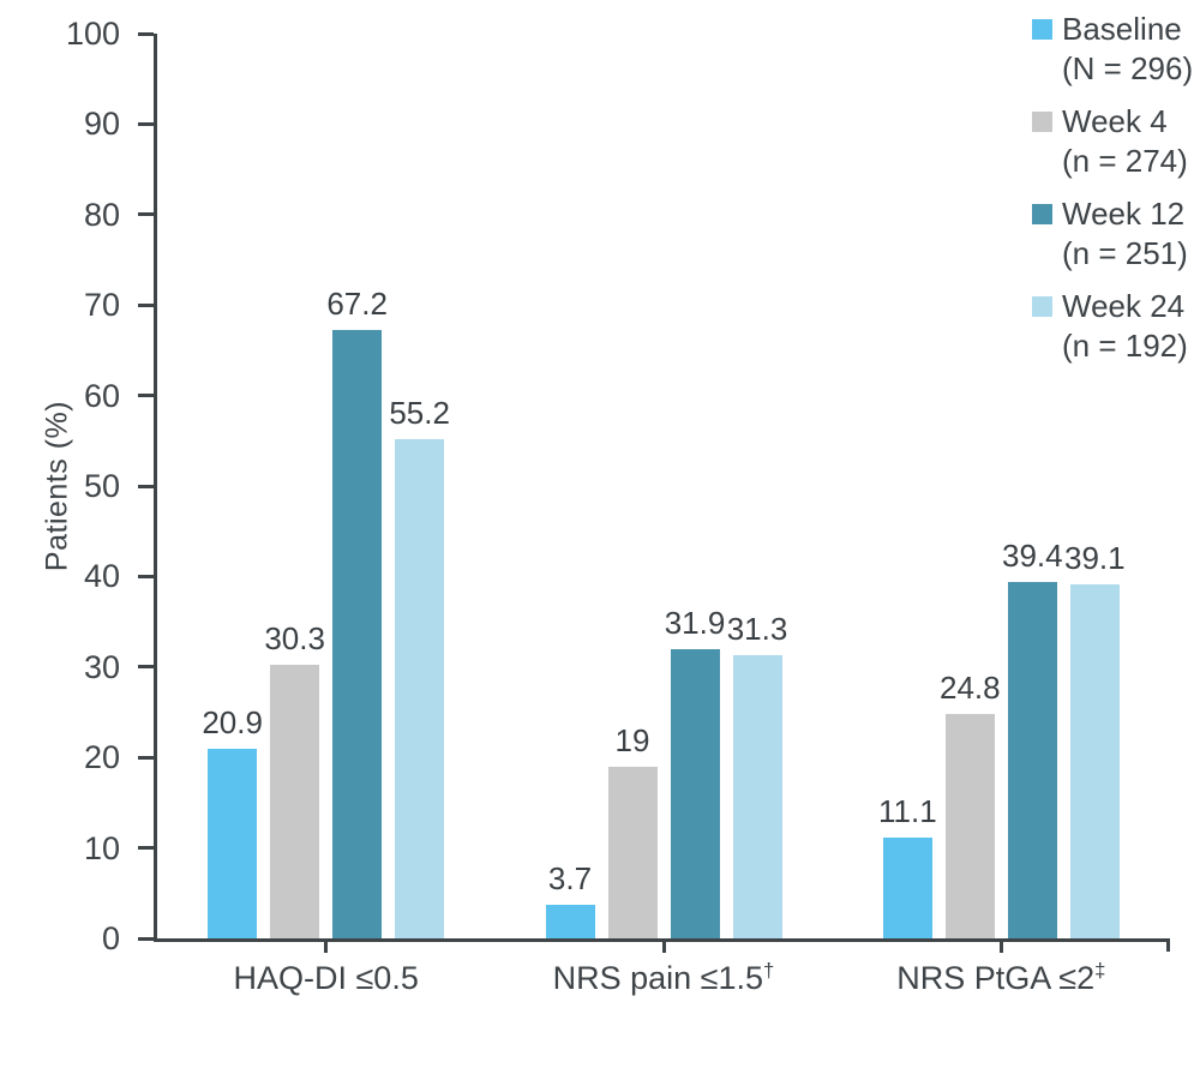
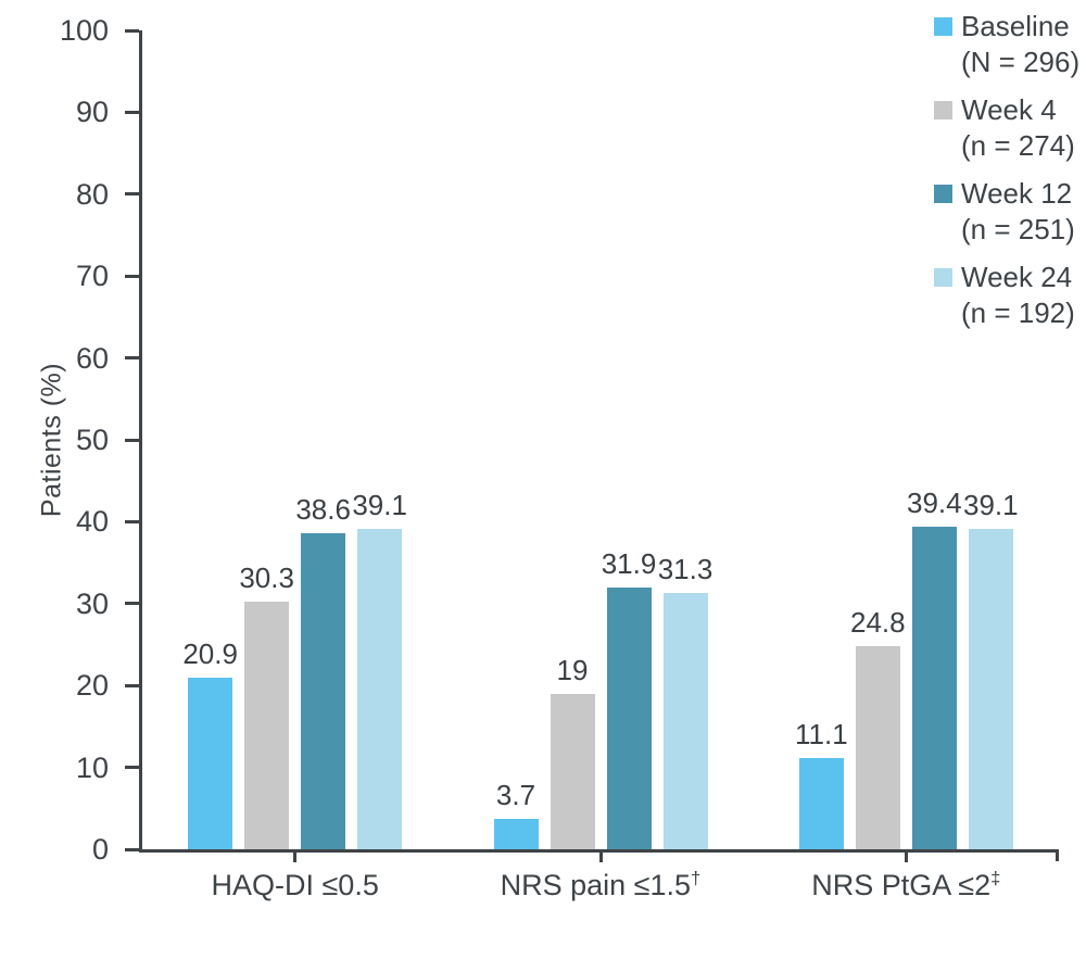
Week 12/HAQ-DI ≤0.5: 67.2 -> 38.6
Week 24/HAQ-DI ≤0.5: 55.2 -> 39.1
